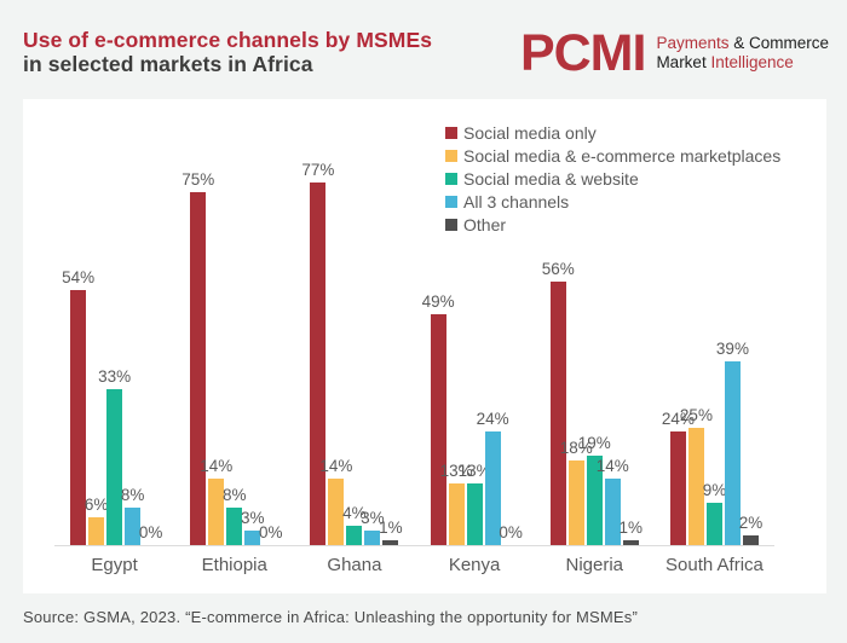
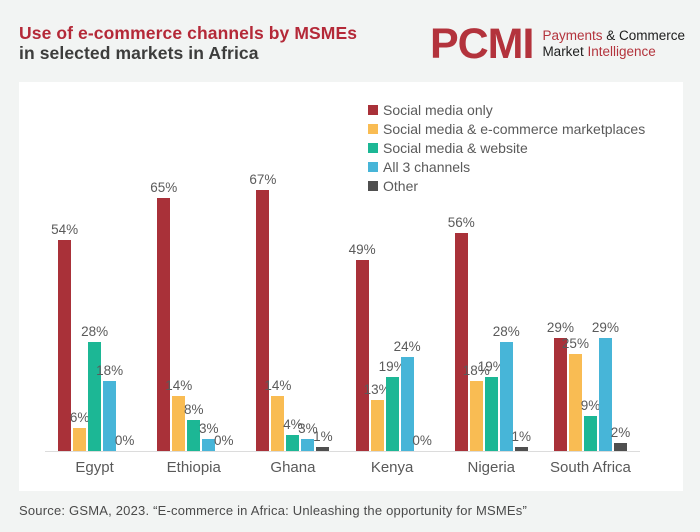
Social media & website/Egypt: 33% -> 28%
All 3 channels/Egypt: 8% -> 18%
Social media only/Ethiopia: 75% -> 65%
Social media only/Ghana: 77% -> 67%
Social media & website/Kenya: 13% -> 19%
All 3 channels/Nigeria: 14% -> 28%
Social media only/South Africa: 24% -> 29%
All 3 channels/South Africa: 39% -> 29%
